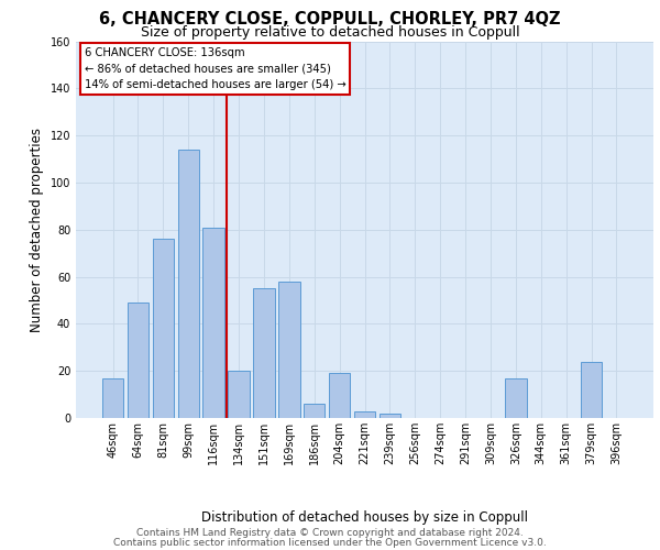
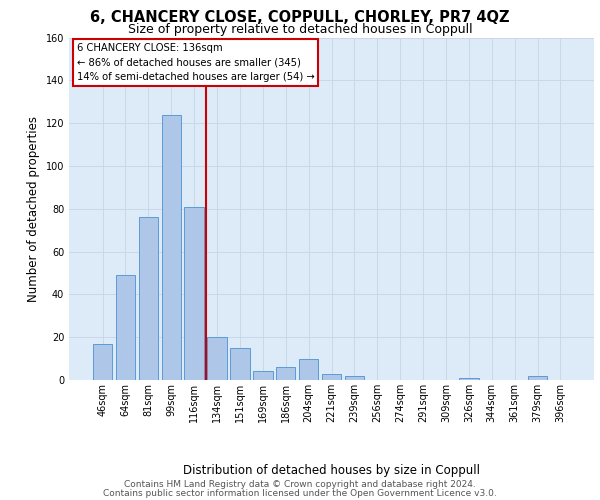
99sqm: 114 -> 124
151sqm: 55 -> 15
169sqm: 58 -> 4
204sqm: 19 -> 10
326sqm: 17 -> 1
379sqm: 24 -> 2
